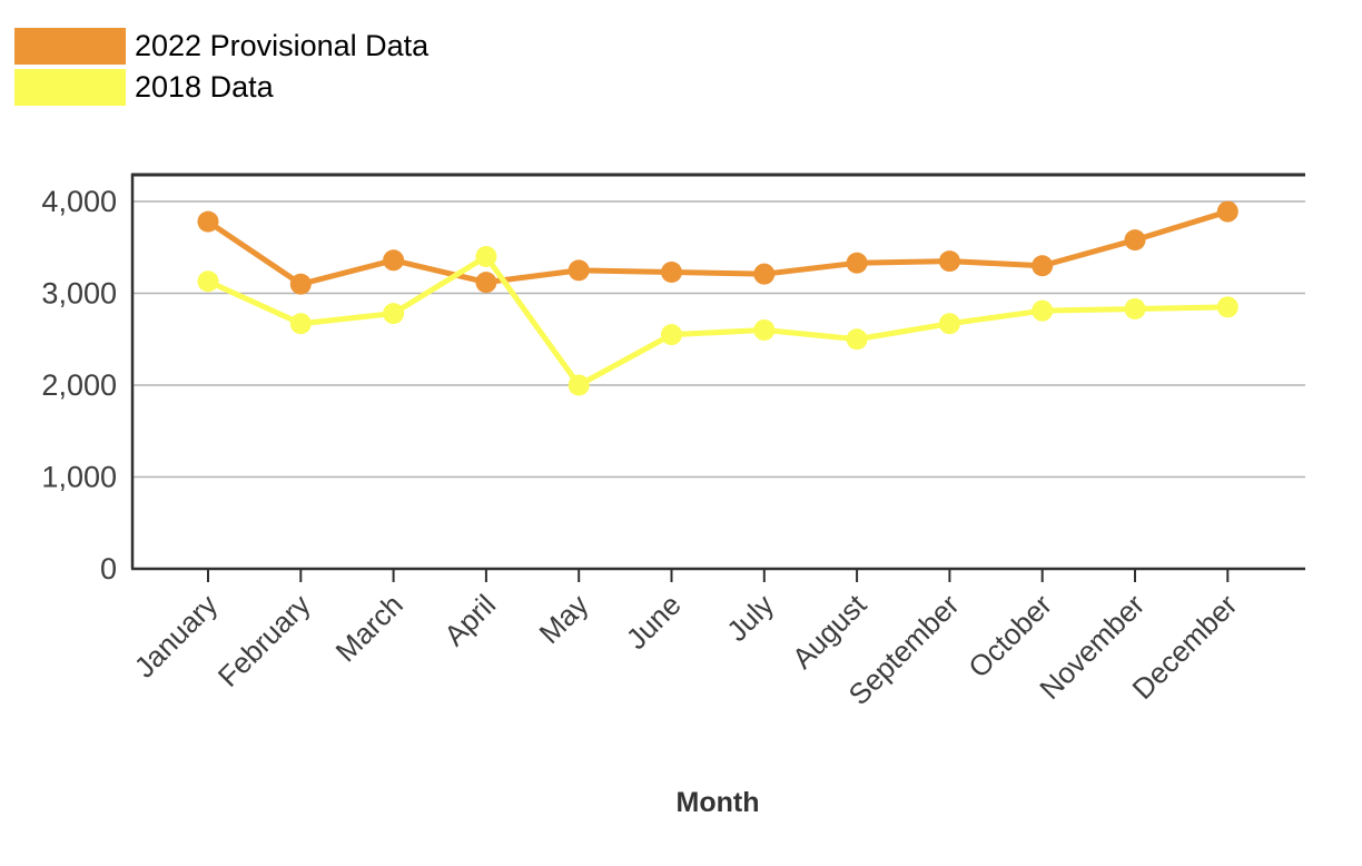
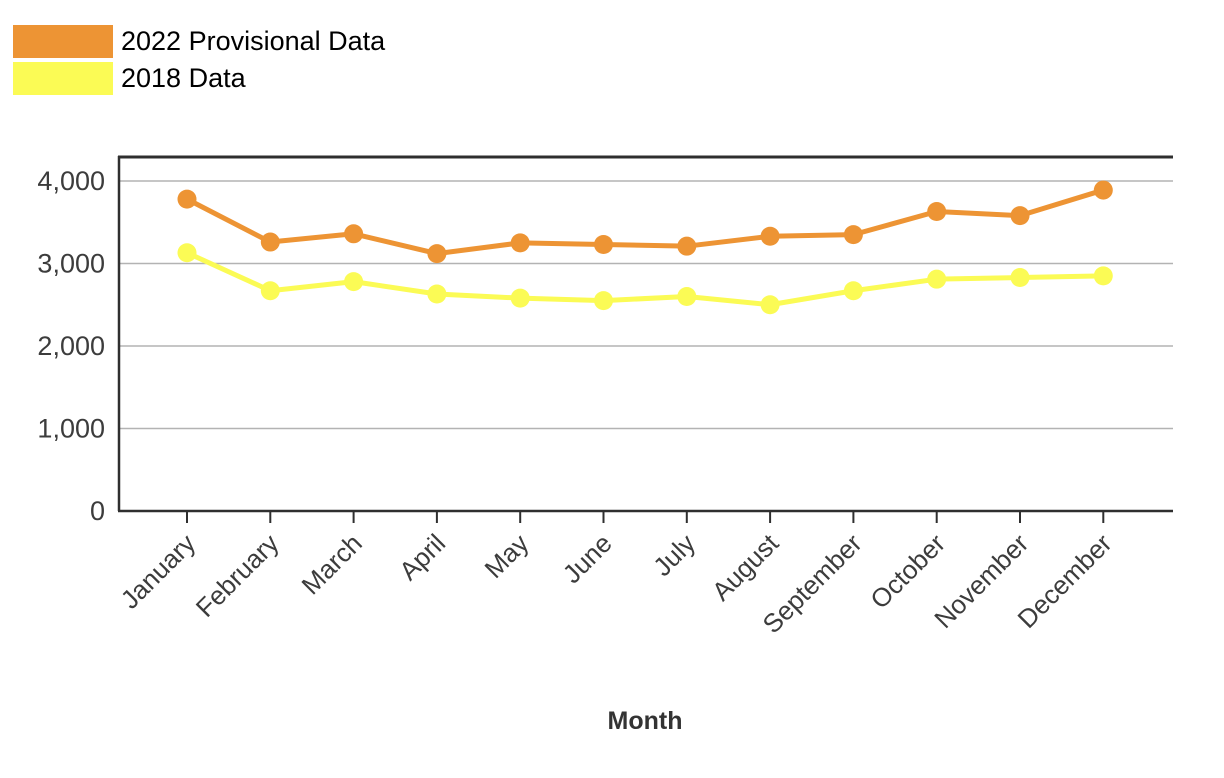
2022 Provisional Data/February: 3100 -> 3300
2018 Data/April: 3400 -> 2600
2018 Data/May: 2000 -> 2600
2022 Provisional Data/October: 3300 -> 3600
